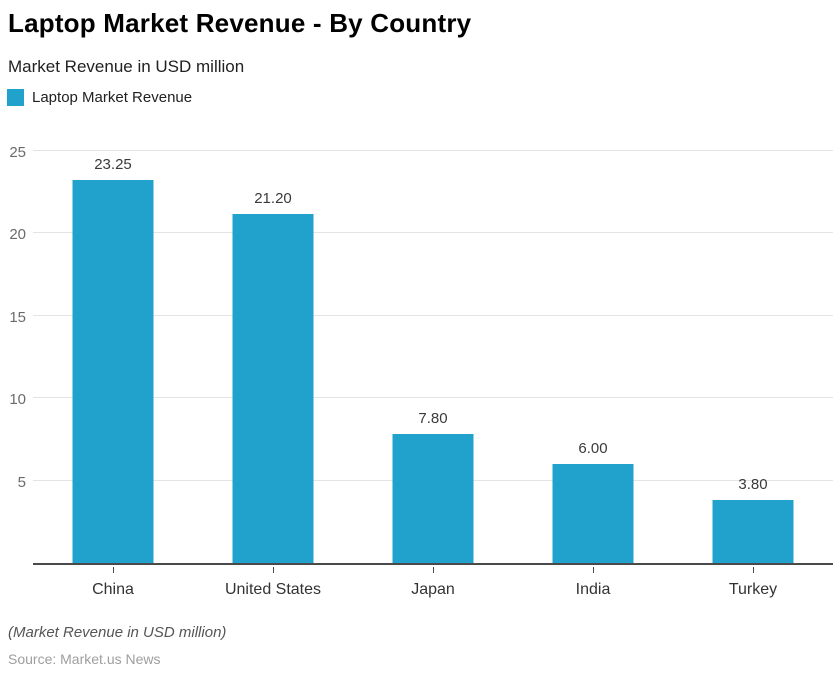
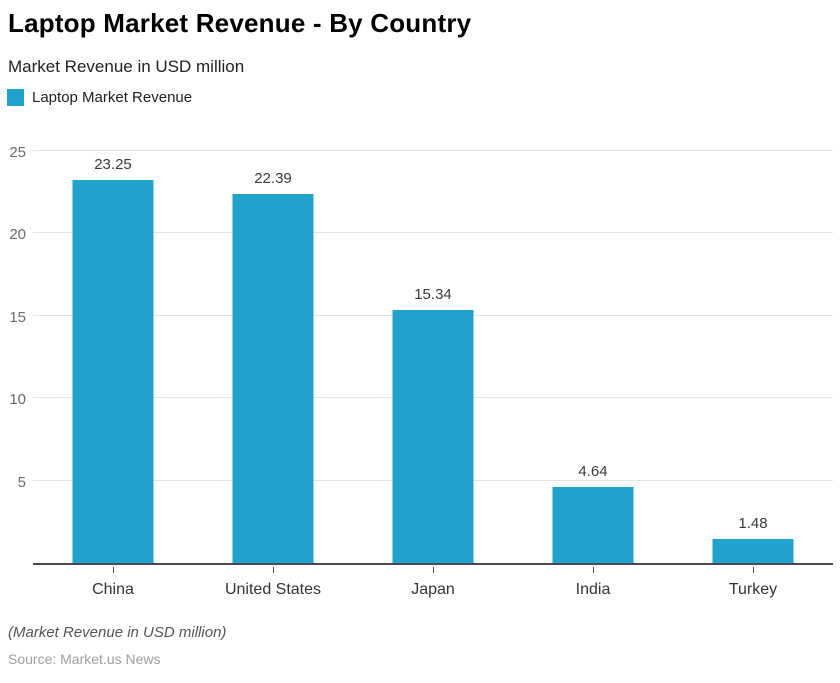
United States: 21.20 -> 22.39
Japan: 7.80 -> 15.34
India: 6.00 -> 4.64
Turkey: 3.80 -> 1.48
